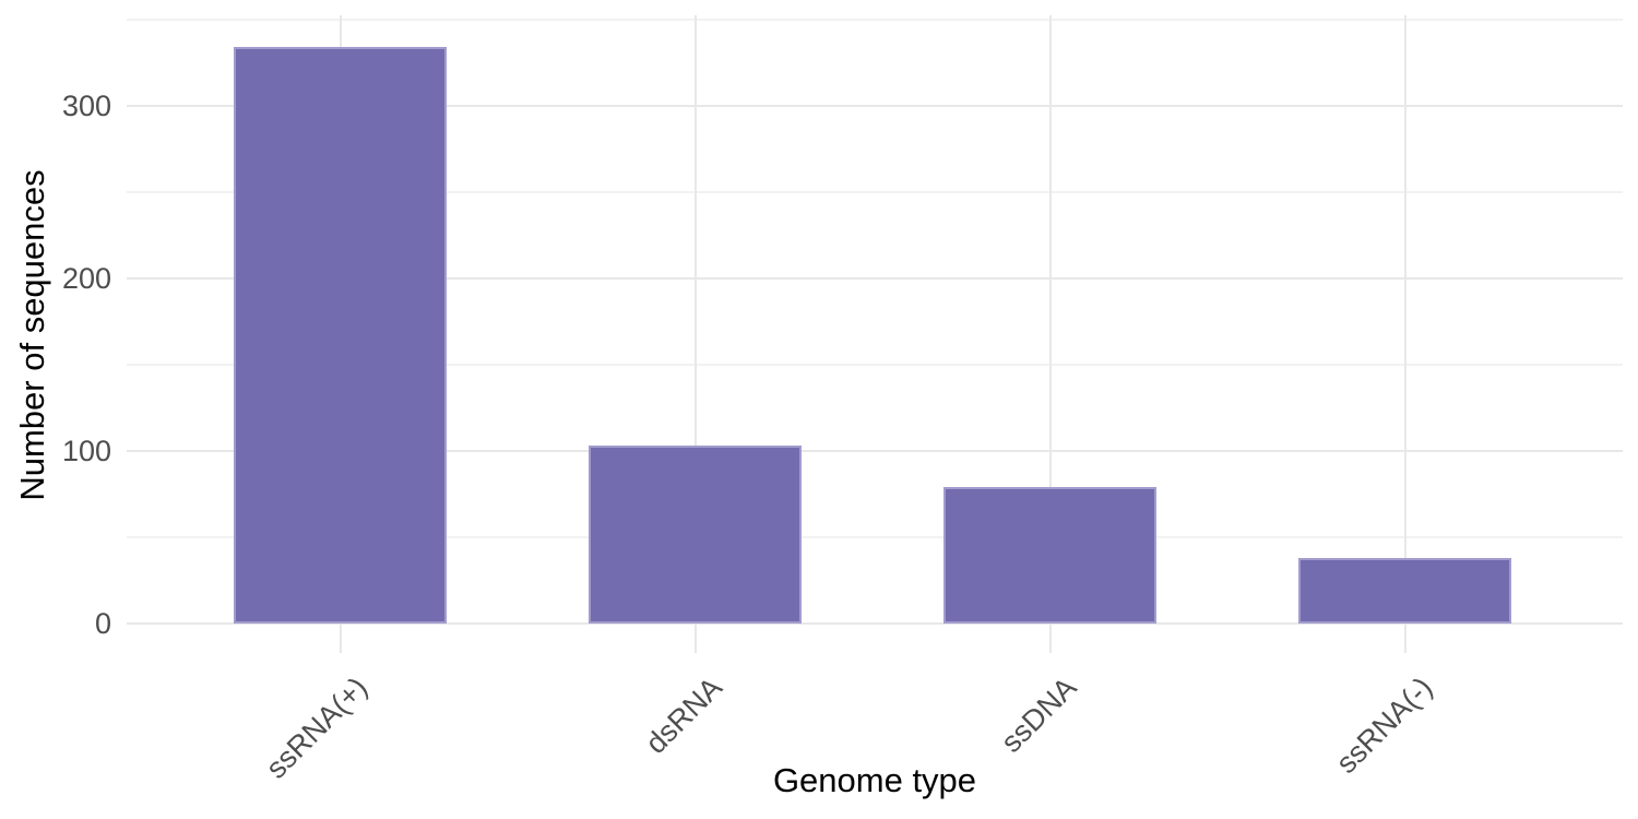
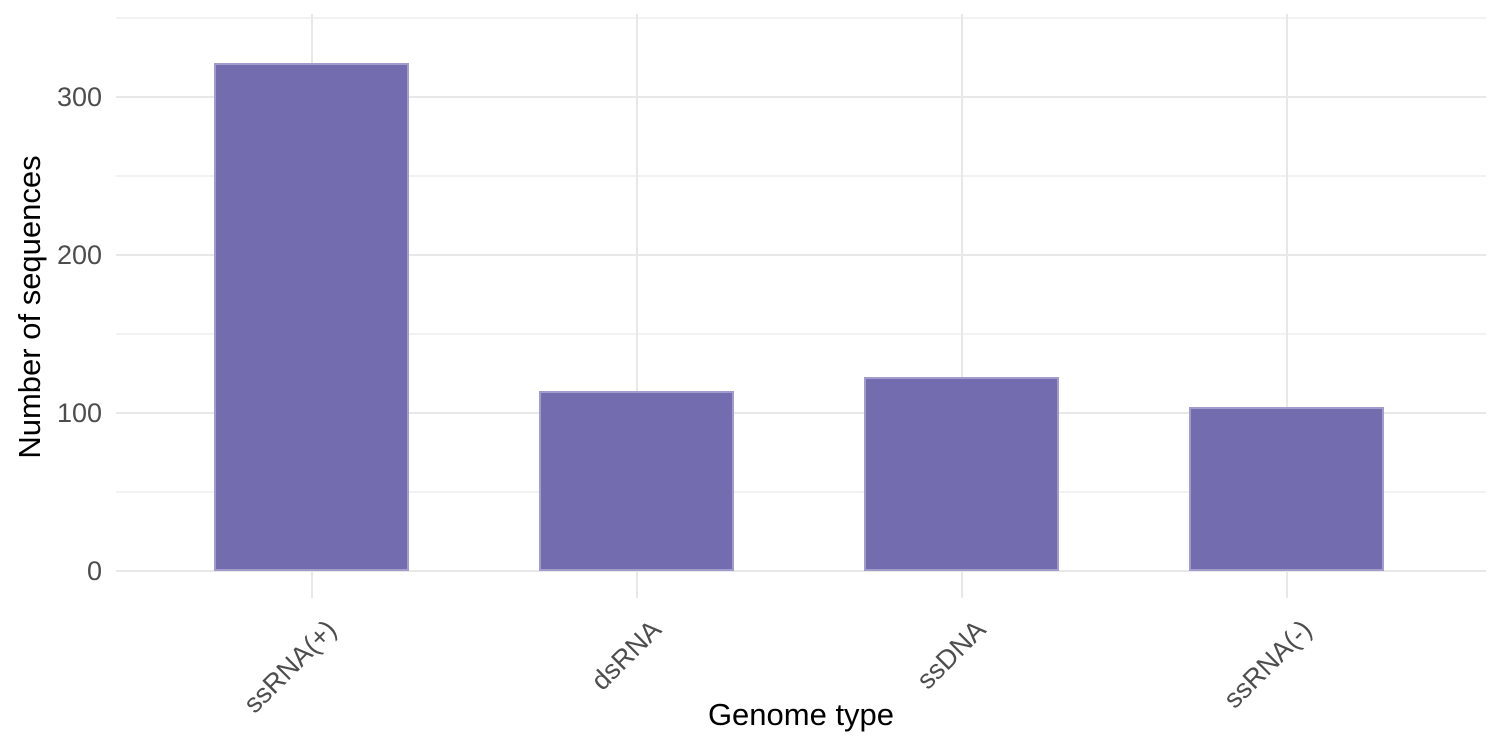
ssRNA(+): 334 -> 321
dsRNA: 103 -> 114
ssDNA: 79 -> 123
ssRNA(-): 38 -> 104
